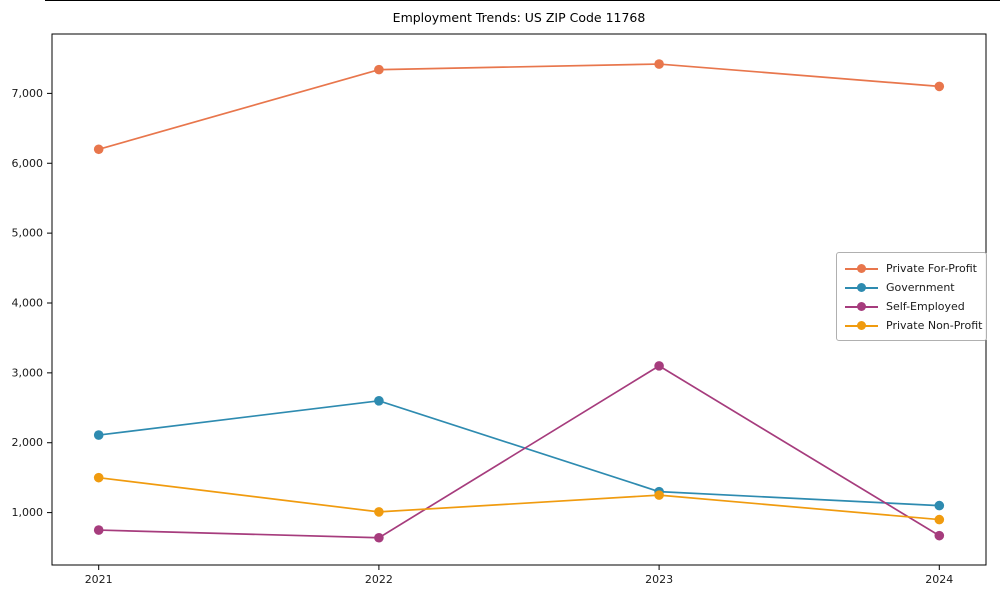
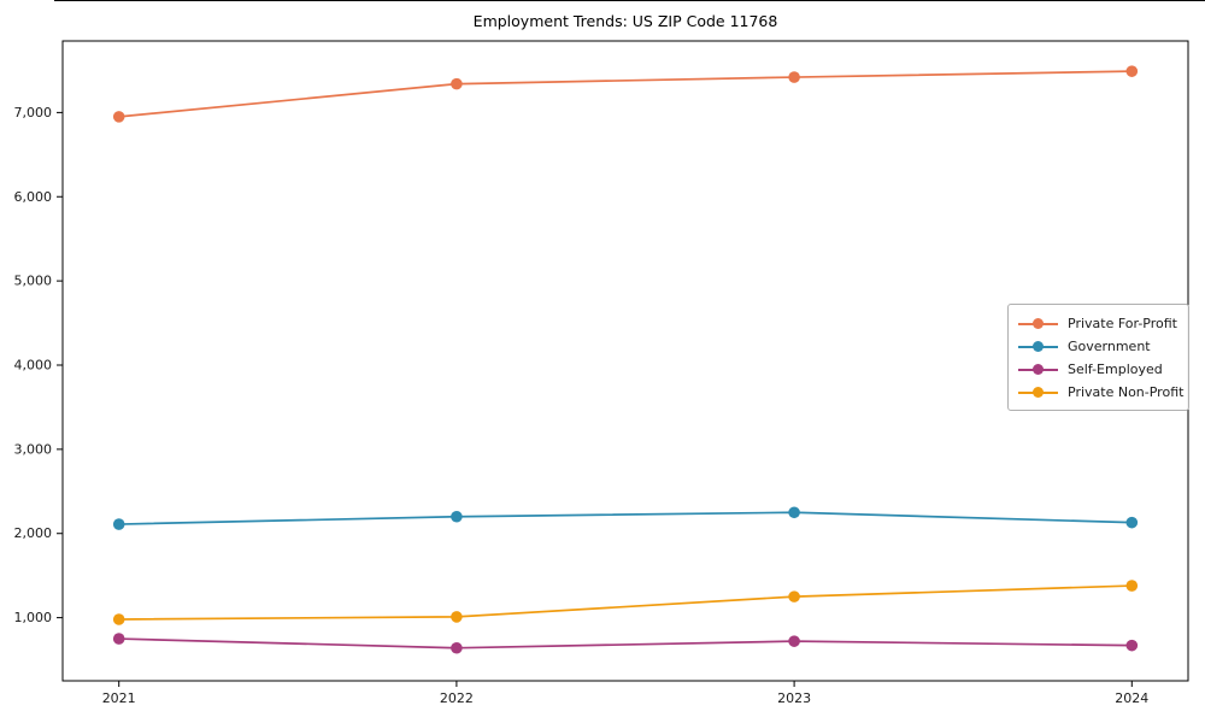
Private For-Profit/2021: 6200 -> 7000
Private Non-Profit/2021: 1500 -> 1000
Government/2022: 2600 -> 2200
Government/2023: 1300 -> 2200
Self-Employed/2023: 3100 -> 700
Private For-Profit/2024: 7100 -> 7500
Government/2024: 1100 -> 2100
Private Non-Profit/2024: 900 -> 1400
